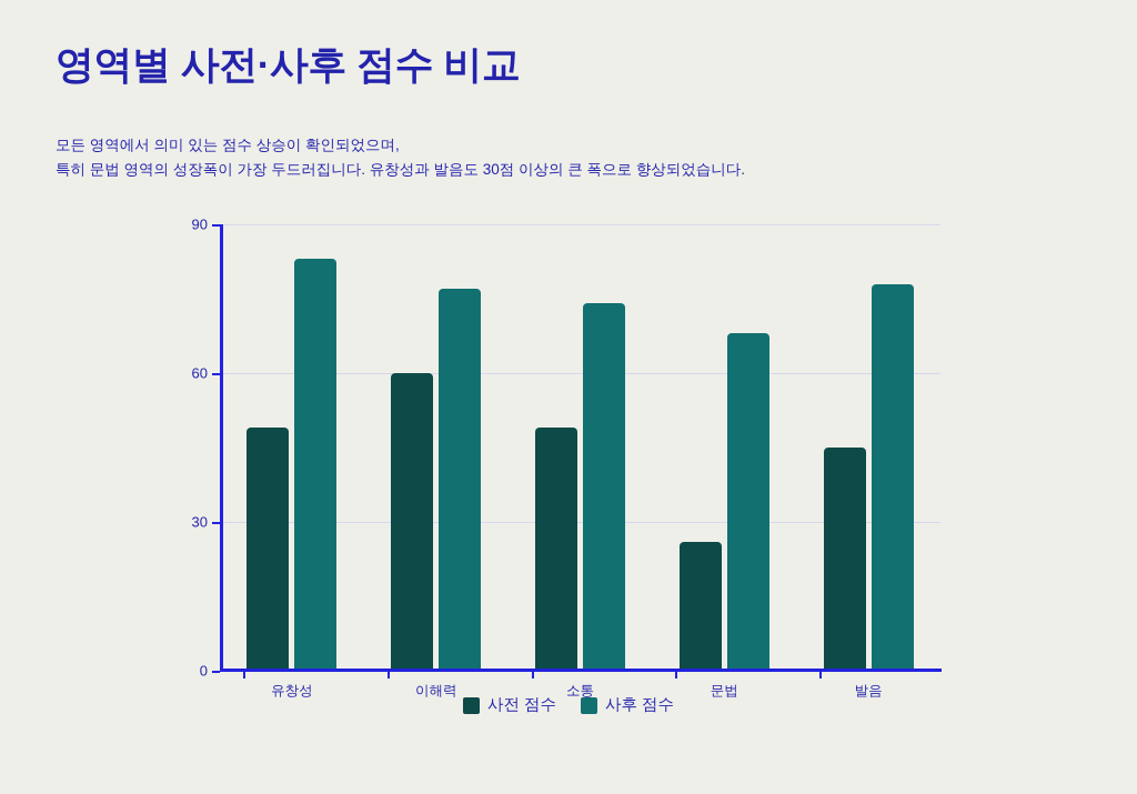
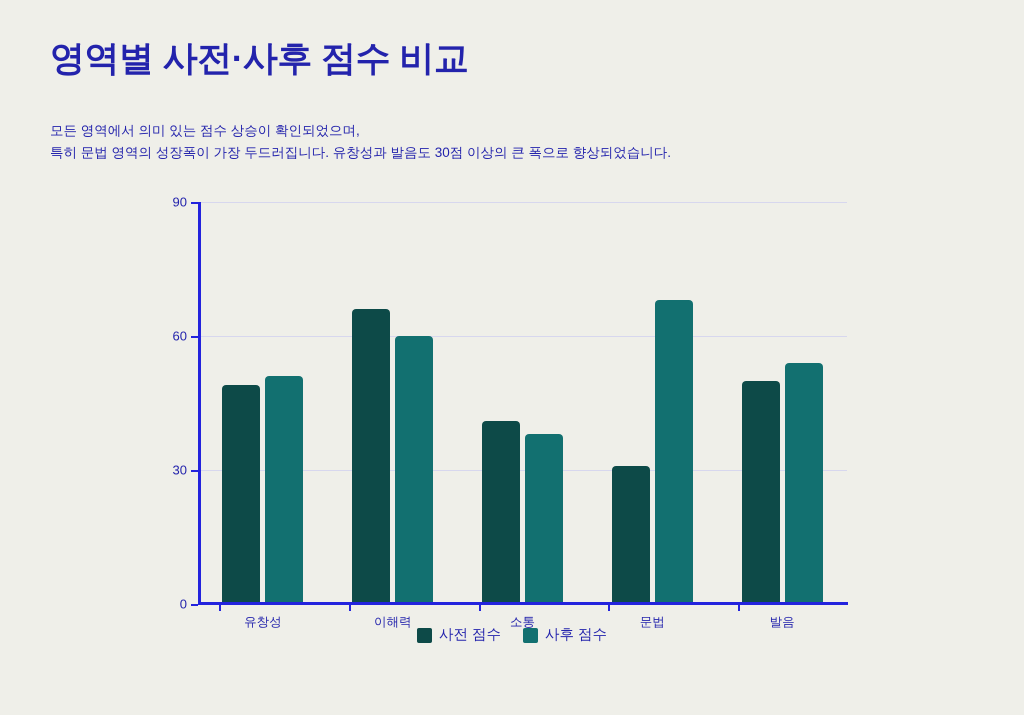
사후 점수/유창성: 83 -> 51
사전 점수/이해력: 60 -> 66
사후 점수/이해력: 77 -> 60
사전 점수/소통: 49 -> 41
사후 점수/소통: 74 -> 38
사전 점수/문법: 26 -> 31
사전 점수/발음: 45 -> 50
사후 점수/발음: 78 -> 54
